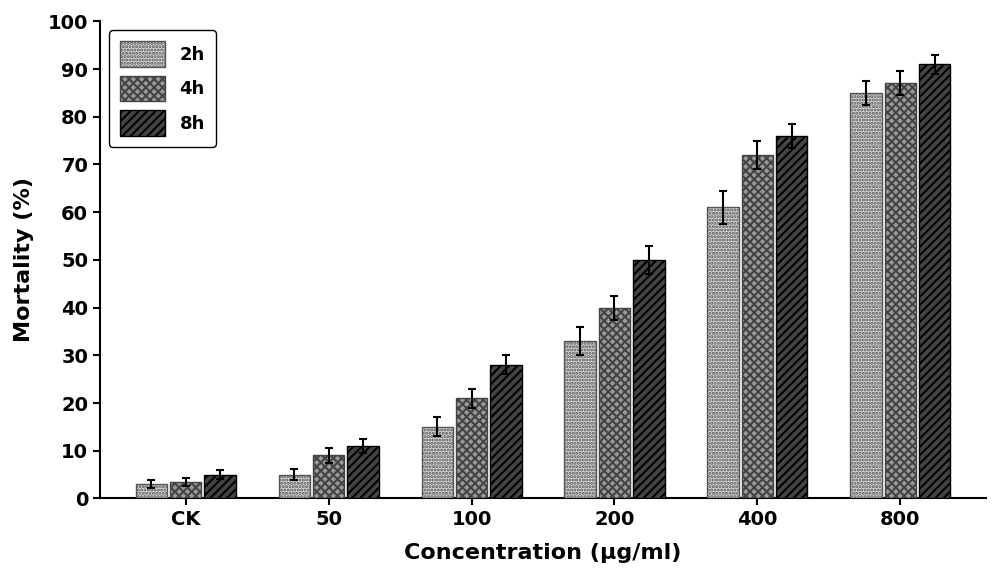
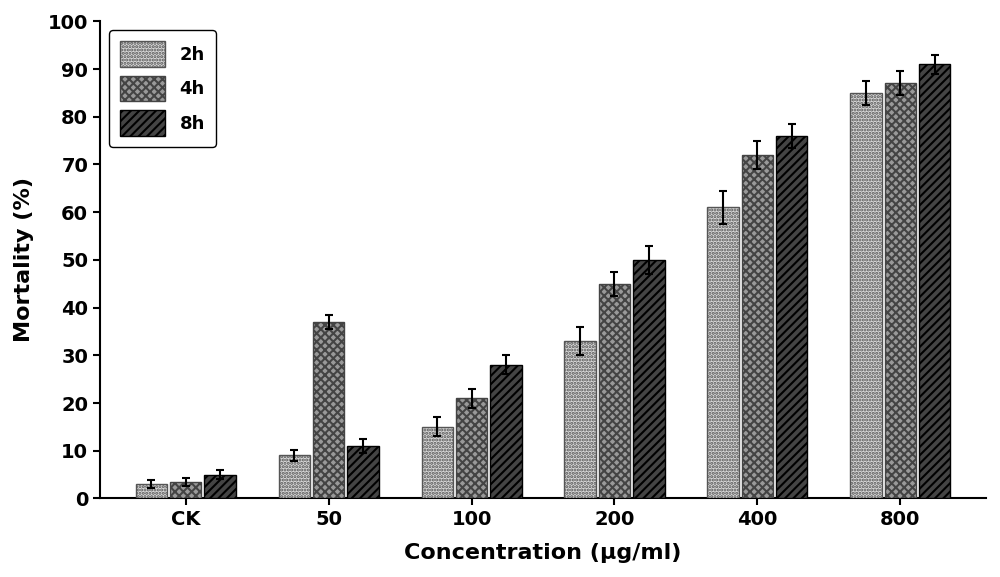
2h/50: 5 -> 9
4h/50: 9.0 -> 37.0
4h/200: 40.0 -> 45.0
